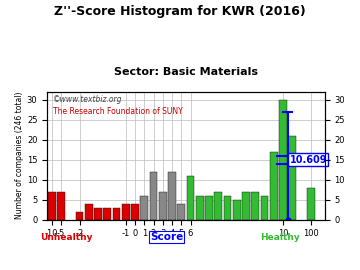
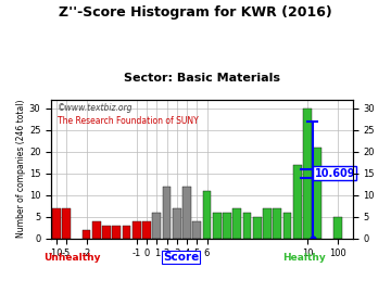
100: 8 -> 5
